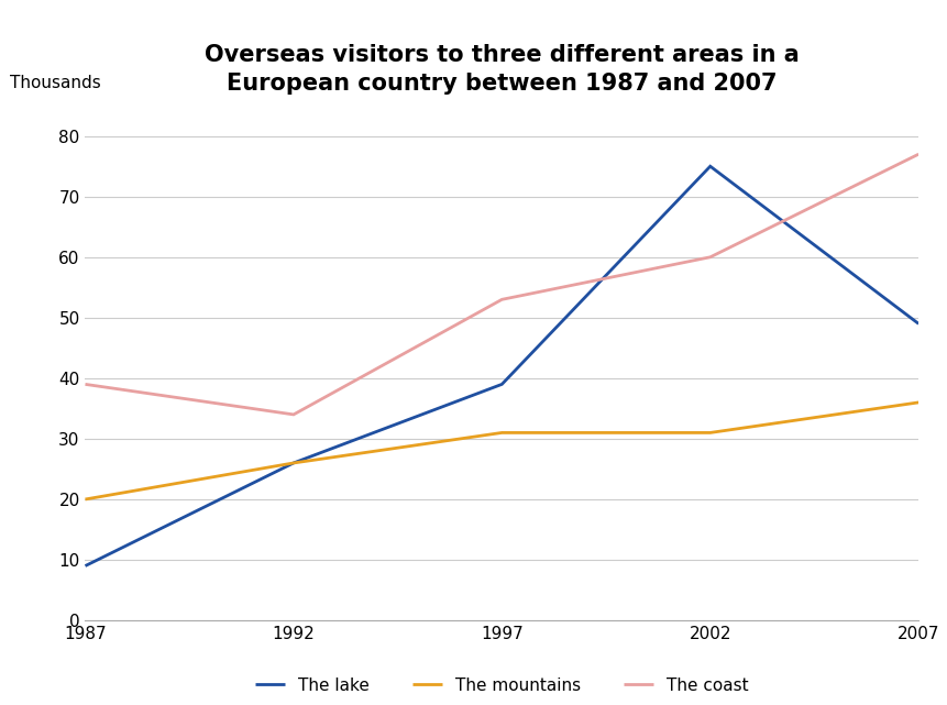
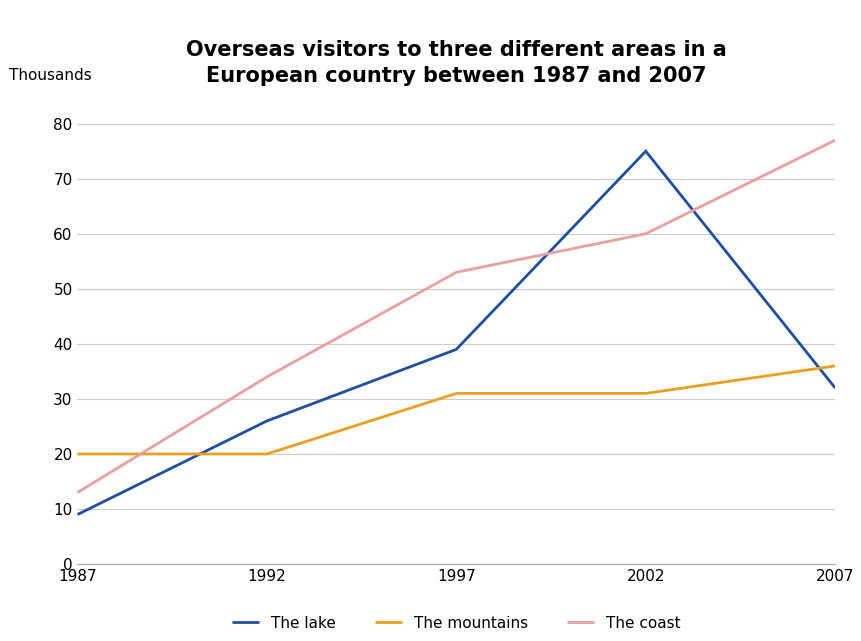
The coast/1987: 39 -> 13
The mountains/1992: 26 -> 20
The lake/2007: 49 -> 32
